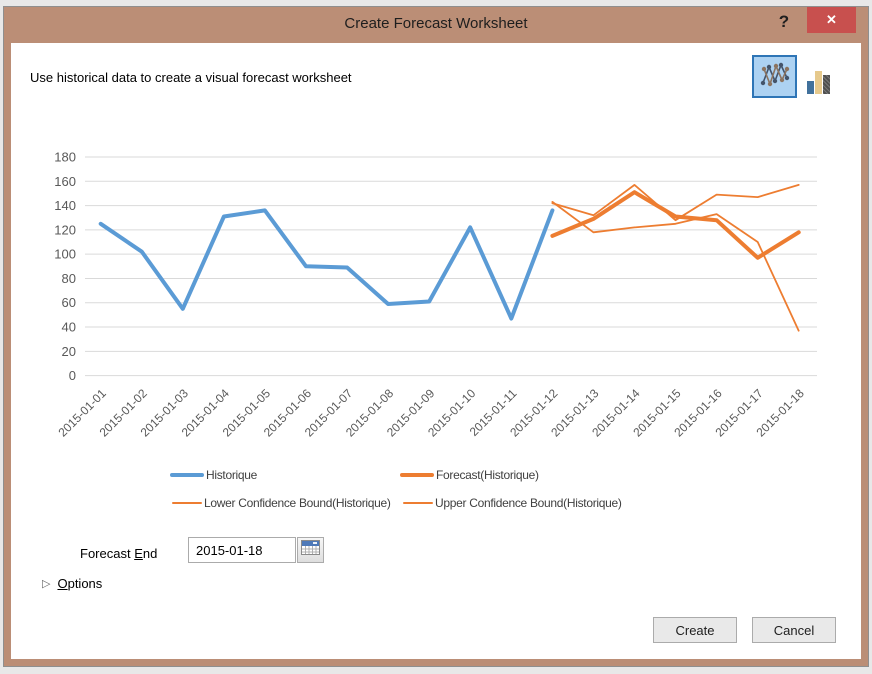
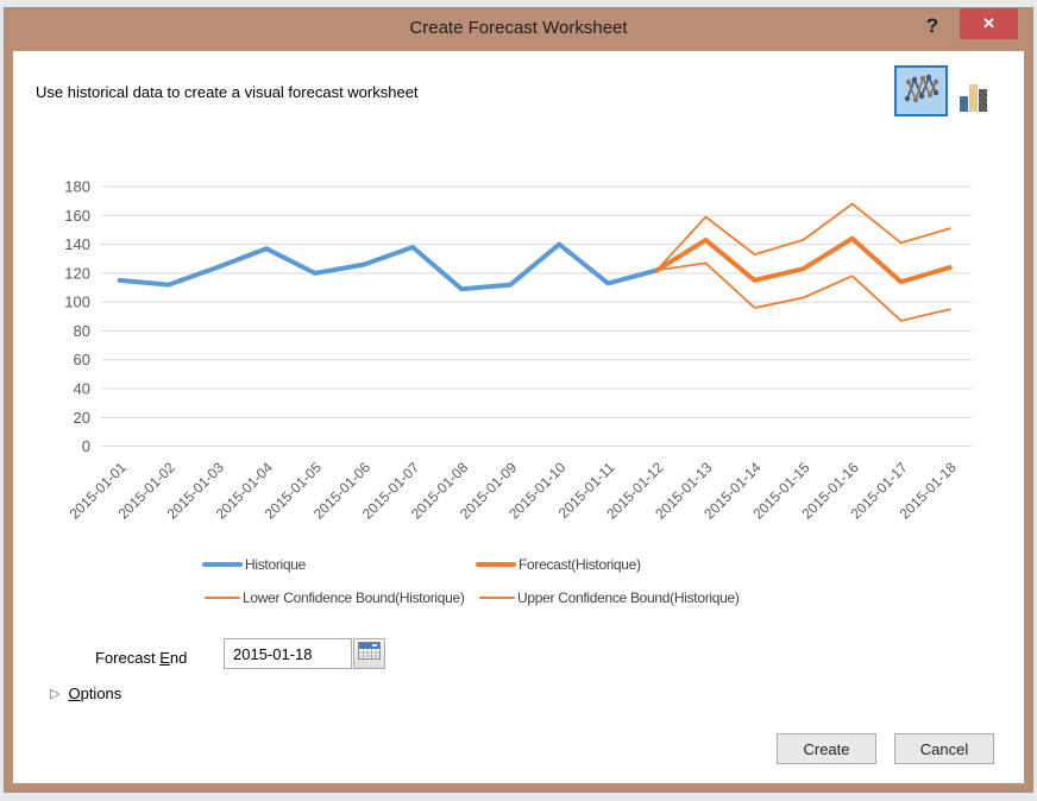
Historique/2015-01-01: 125 -> 115
Historique/2015-01-02: 102 -> 112
Historique/2015-01-03: 55 -> 124
Historique/2015-01-04: 131 -> 137
Historique/2015-01-05: 136 -> 120
Historique/2015-01-06: 90 -> 126
Historique/2015-01-07: 89 -> 138
Historique/2015-01-08: 59 -> 109
Historique/2015-01-09: 61 -> 112
Historique/2015-01-10: 122 -> 140
Historique/2015-01-11: 47 -> 113
Historique/2015-01-12: 136 -> 122
Forecast(Historique)/2015-01-12: 115 -> 122
Lower Confidence Bound(Historique)/2015-01-12: 143 -> 122
Upper Confidence Bound(Historique)/2015-01-12: 142 -> 122
Forecast(Historique)/2015-01-13: 129 -> 143
Lower Confidence Bound(Historique)/2015-01-13: 118 -> 127
Upper Confidence Bound(Historique)/2015-01-13: 132 -> 159
Forecast(Historique)/2015-01-14: 151 -> 115
Lower Confidence Bound(Historique)/2015-01-14: 122 -> 96
Upper Confidence Bound(Historique)/2015-01-14: 157 -> 133
Forecast(Historique)/2015-01-15: 131 -> 123
Lower Confidence Bound(Historique)/2015-01-15: 125 -> 103
Upper Confidence Bound(Historique)/2015-01-15: 128 -> 143
Forecast(Historique)/2015-01-16: 128 -> 144
Lower Confidence Bound(Historique)/2015-01-16: 133 -> 118
Upper Confidence Bound(Historique)/2015-01-16: 149 -> 168
Forecast(Historique)/2015-01-17: 97 -> 114
Lower Confidence Bound(Historique)/2015-01-17: 110 -> 87
Upper Confidence Bound(Historique)/2015-01-17: 147 -> 141
Forecast(Historique)/2015-01-18: 118 -> 124
Lower Confidence Bound(Historique)/2015-01-18: 37 -> 95
Upper Confidence Bound(Historique)/2015-01-18: 157 -> 151
